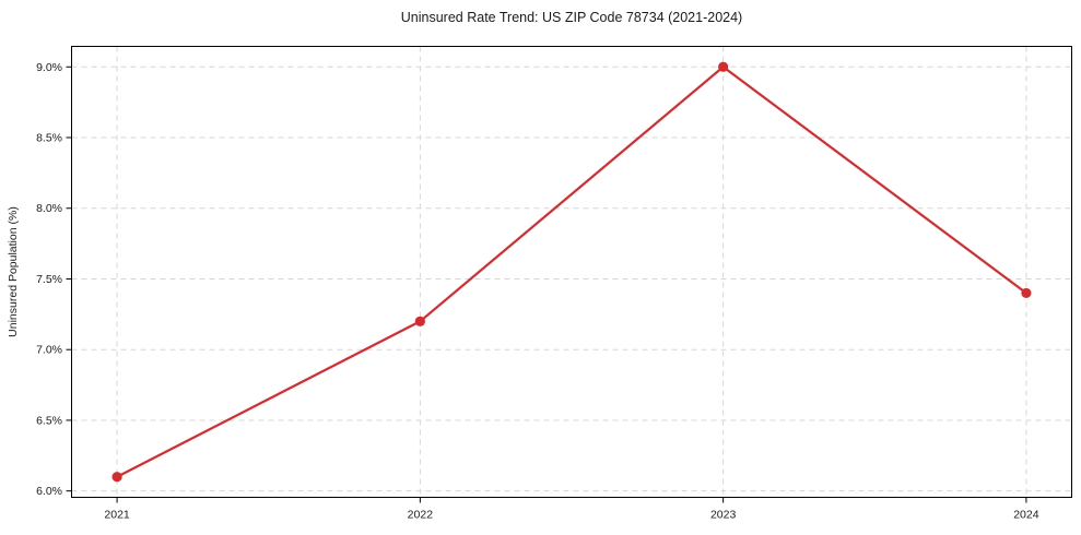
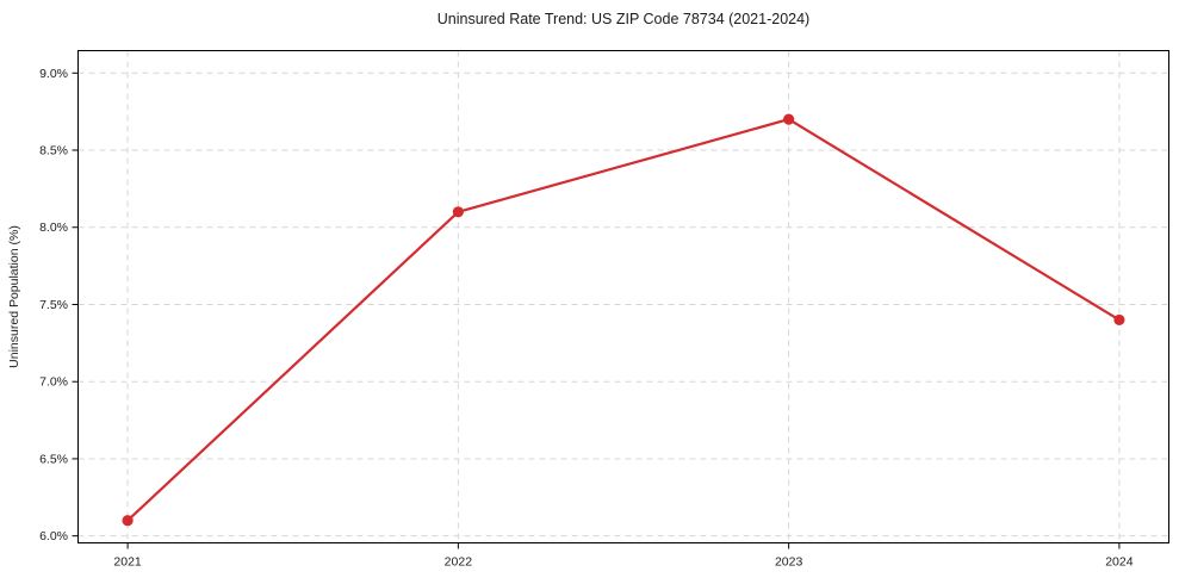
2022: 7.2% -> 8.1%
2023: 9.0% -> 8.7%
